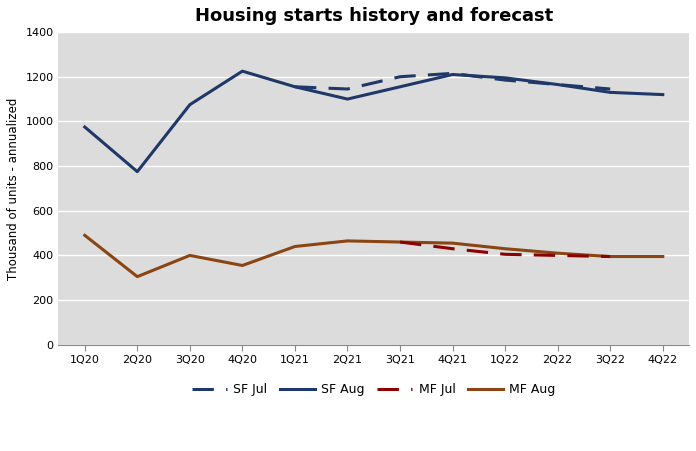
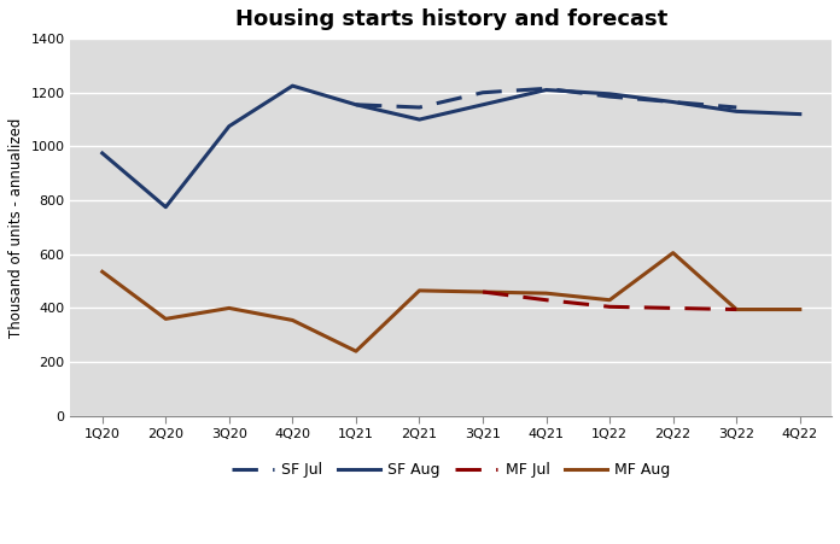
MF Aug/1Q20: 490 -> 535
MF Aug/2Q20: 305 -> 360
MF Aug/1Q21: 440 -> 240
MF Aug/2Q22: 410 -> 605
